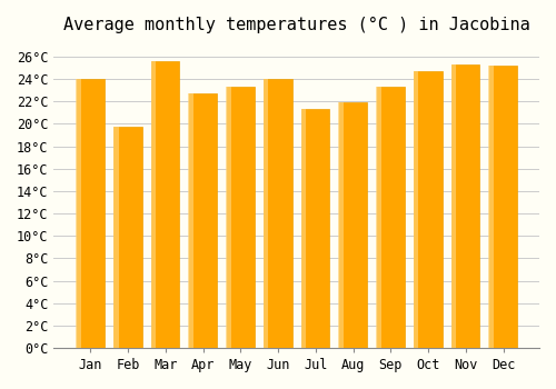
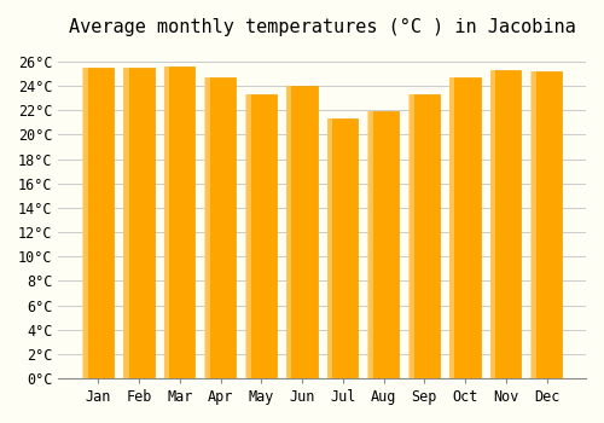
Jan: 24.0°C -> 25.5°C
Feb: 19.7°C -> 25.5°C
Apr: 22.7°C -> 24.7°C
